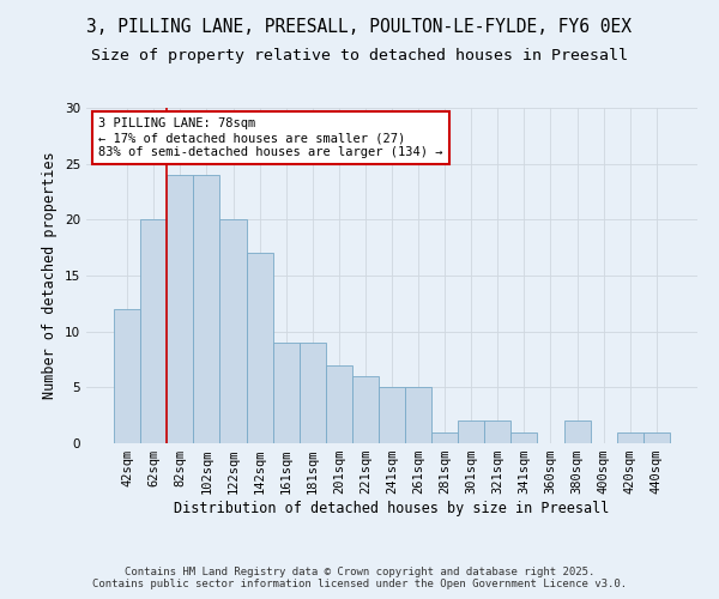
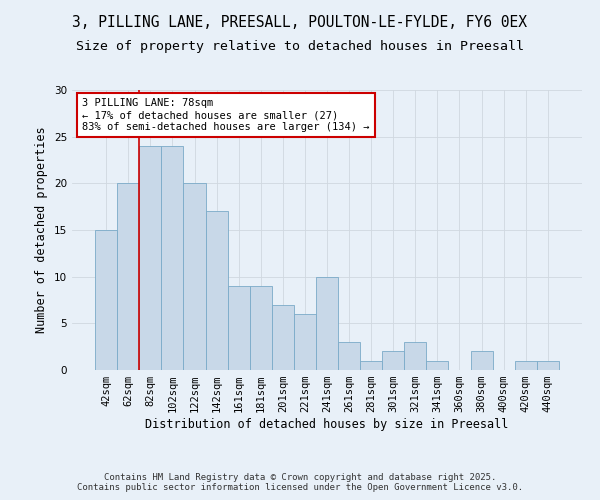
42sqm: 12 -> 15
241sqm: 5 -> 10
261sqm: 5 -> 3
321sqm: 2 -> 3
